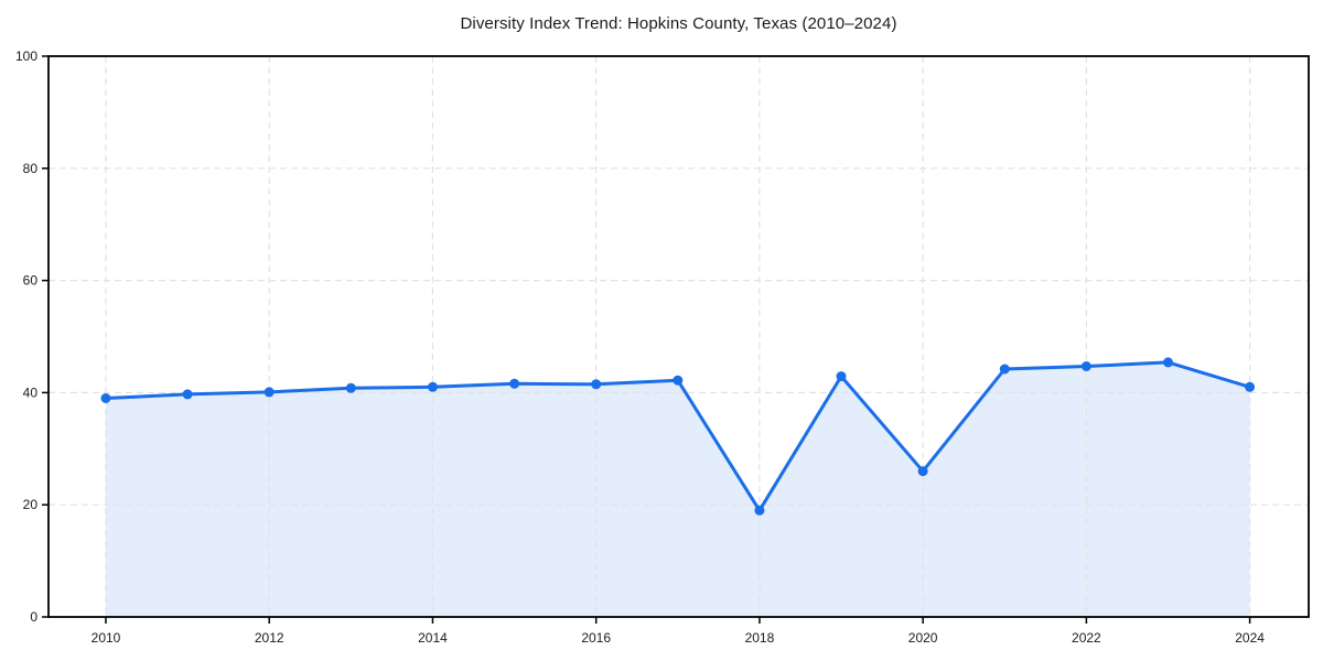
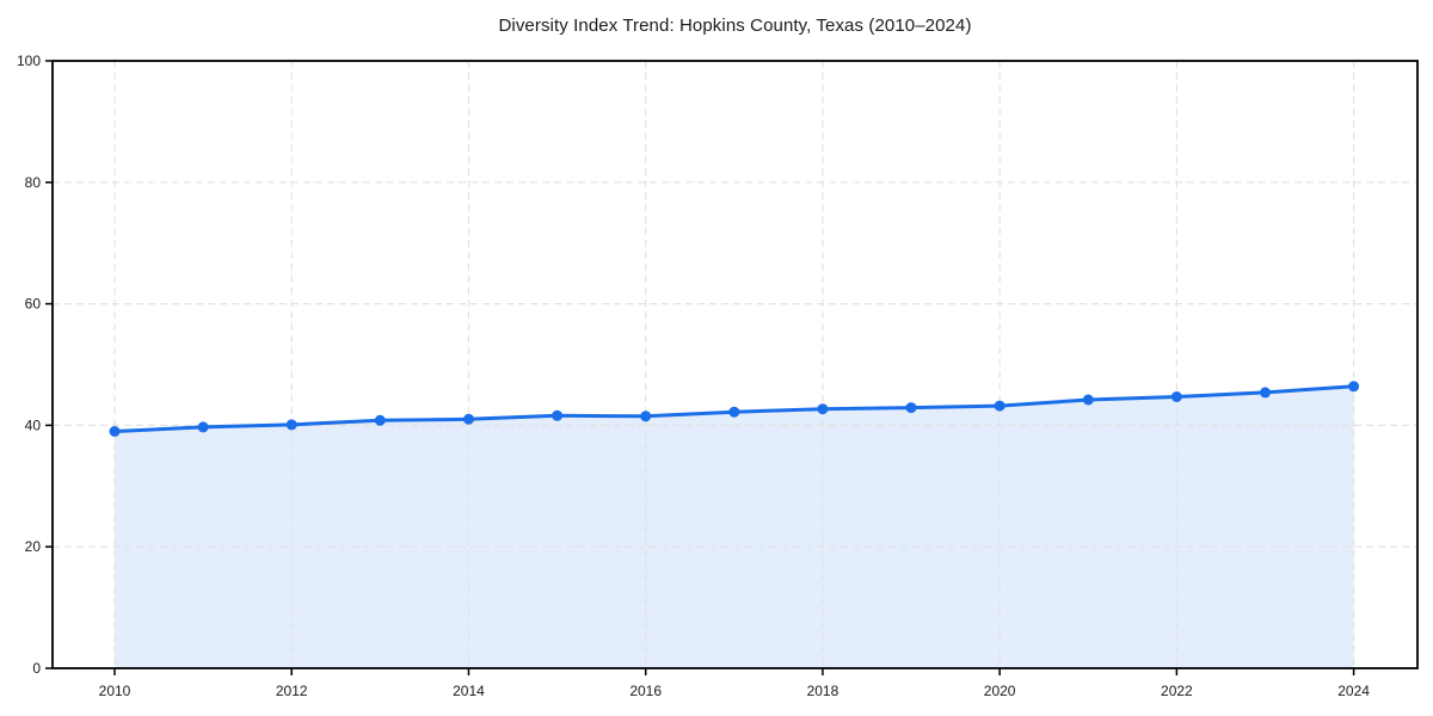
2018: 19 -> 43
2020: 26 -> 43
2024: 41 -> 46
